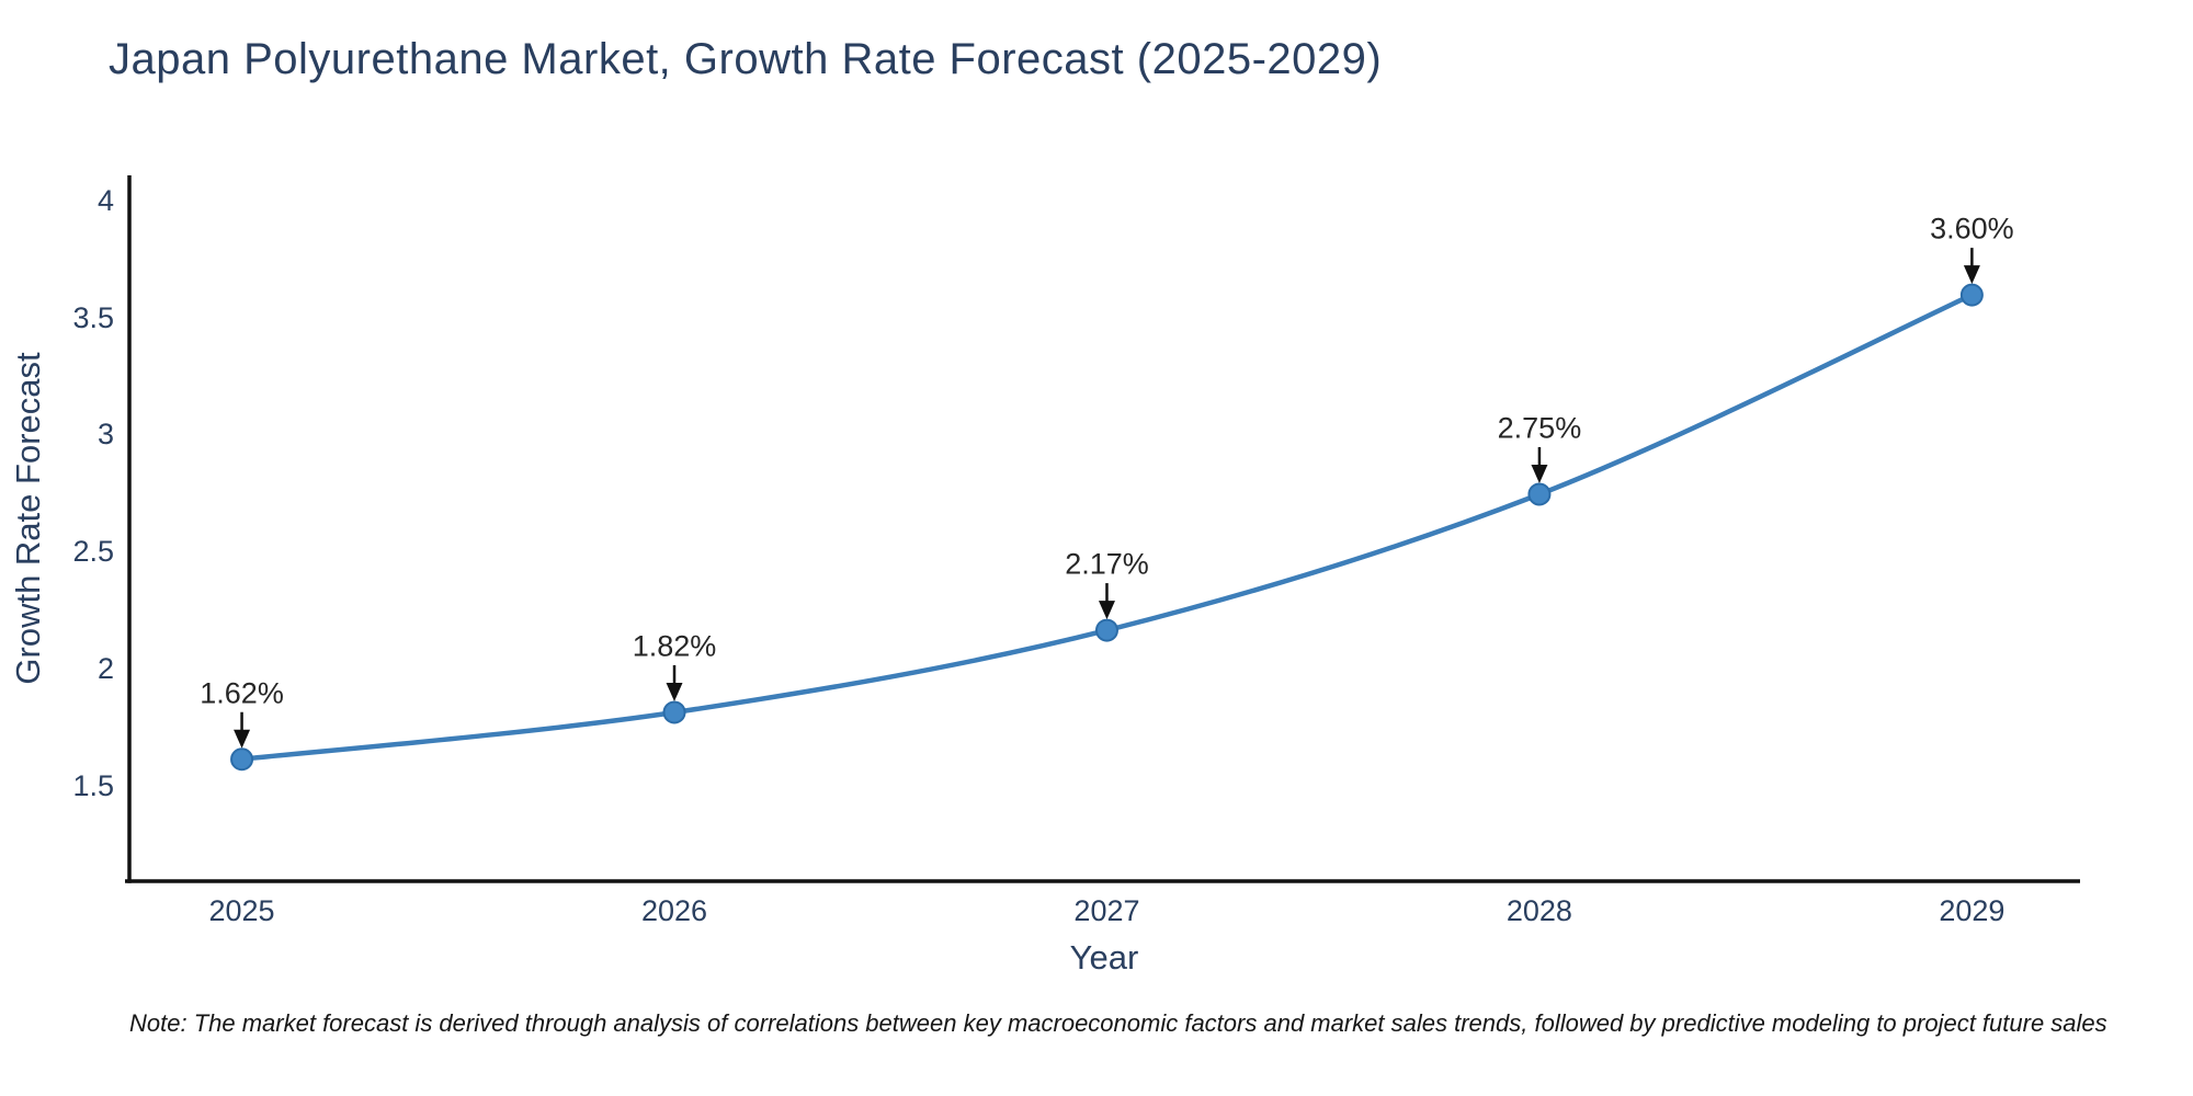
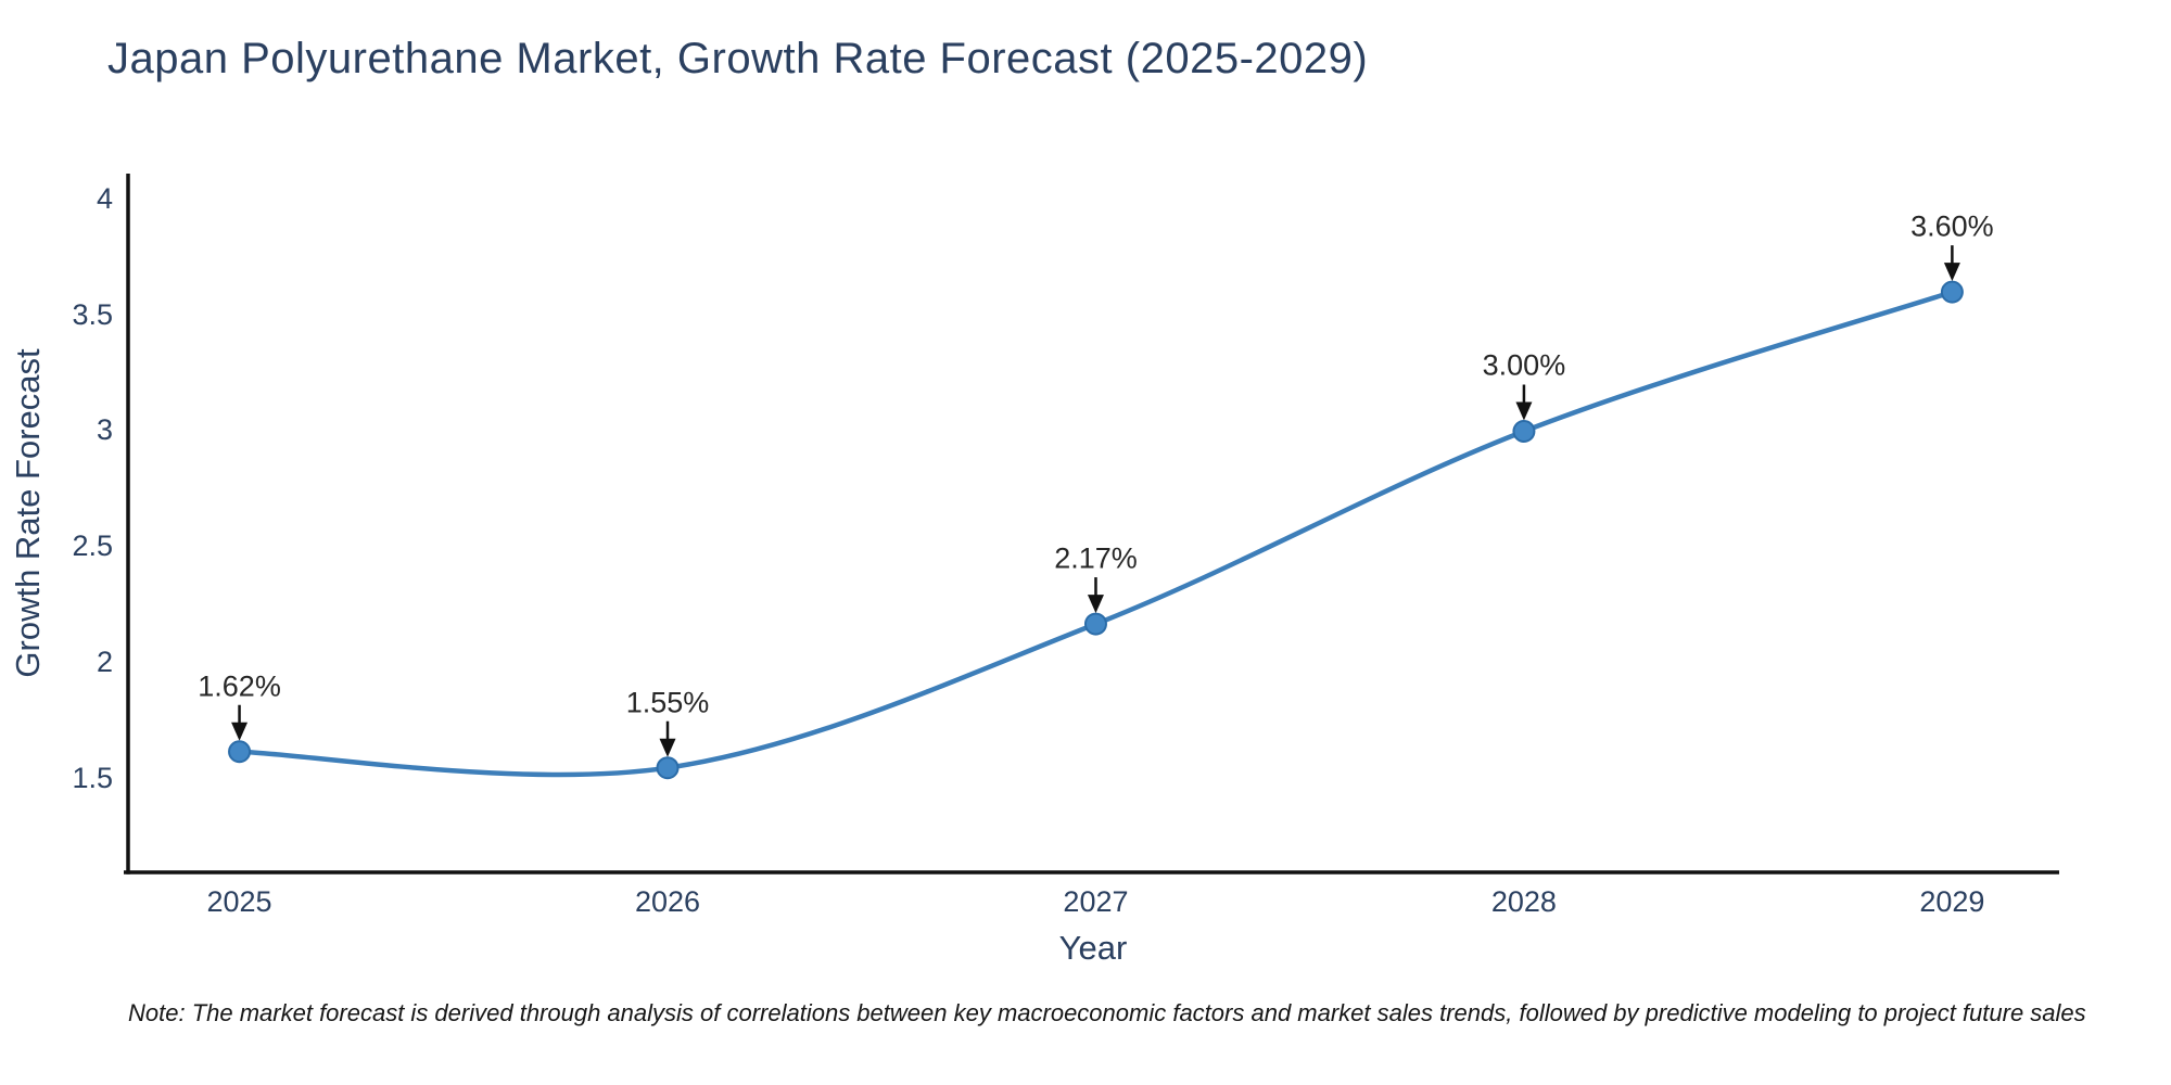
2026: 1.82% -> 1.55%
2028: 2.75% -> 3.00%
